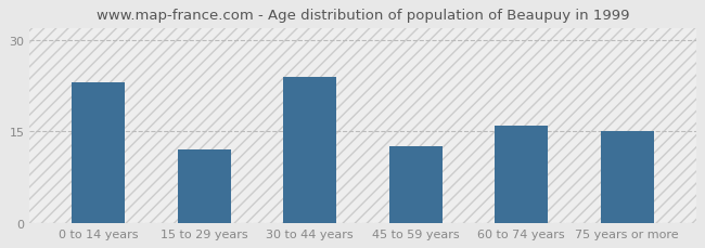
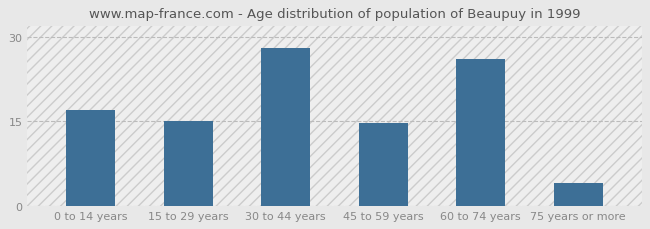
0 to 14 years: 23.0 -> 17.0
15 to 29 years: 12.0 -> 15.0
30 to 44 years: 24.0 -> 28.0
45 to 59 years: 12.6 -> 14.7
60 to 74 years: 16.0 -> 26.0
75 years or more: 15.0 -> 4.0
